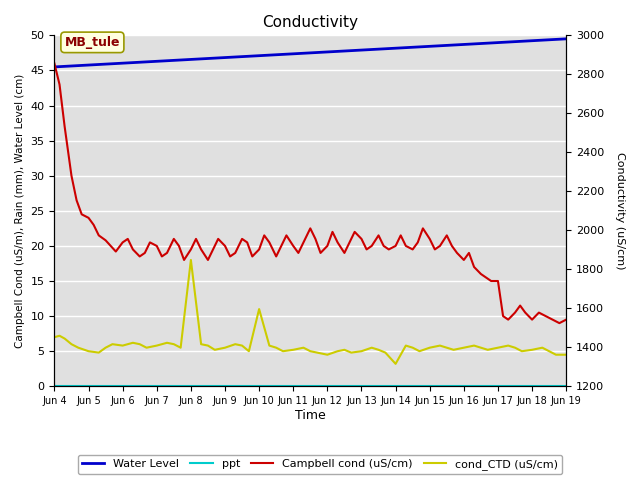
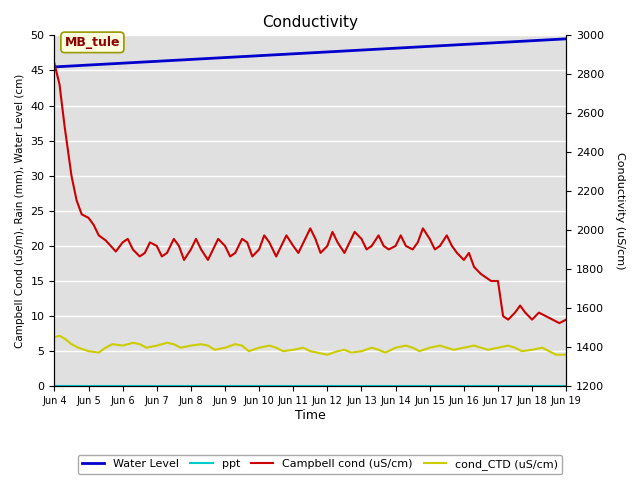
cond_CTD (uS/cm)/Jun 8: 18.0 -> 5.8
cond_CTD (uS/cm)/Jun 10: 11.0 -> 5.5
cond_CTD (uS/cm)/Jun 14: 3.2 -> 5.5
